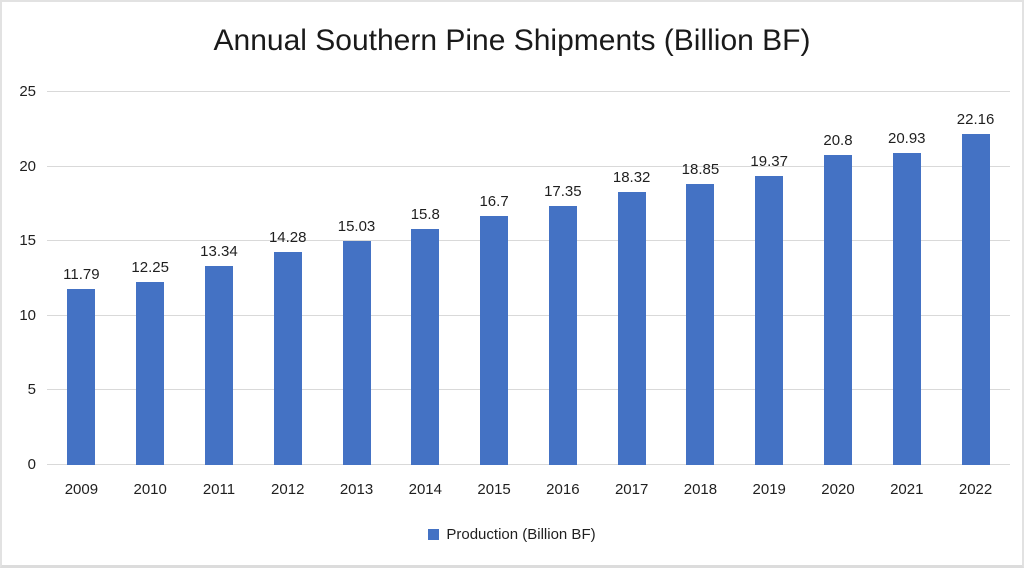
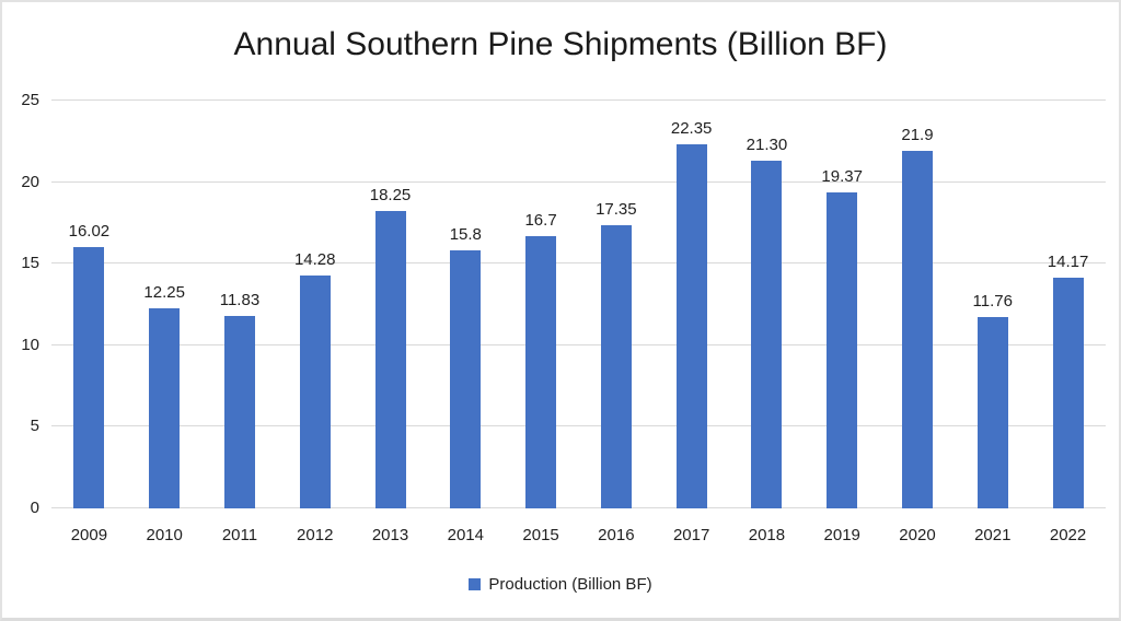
2009: 11.79 -> 16.02
2011: 13.34 -> 11.83
2013: 15.03 -> 18.25
2017: 18.32 -> 22.35
2018: 18.85 -> 21.30
2020: 20.8 -> 21.9
2021: 20.93 -> 11.76
2022: 22.16 -> 14.17
